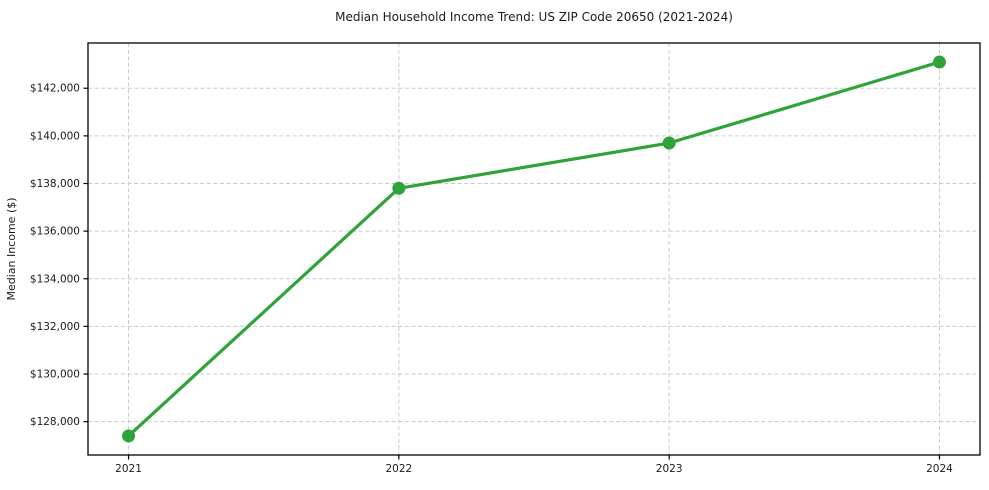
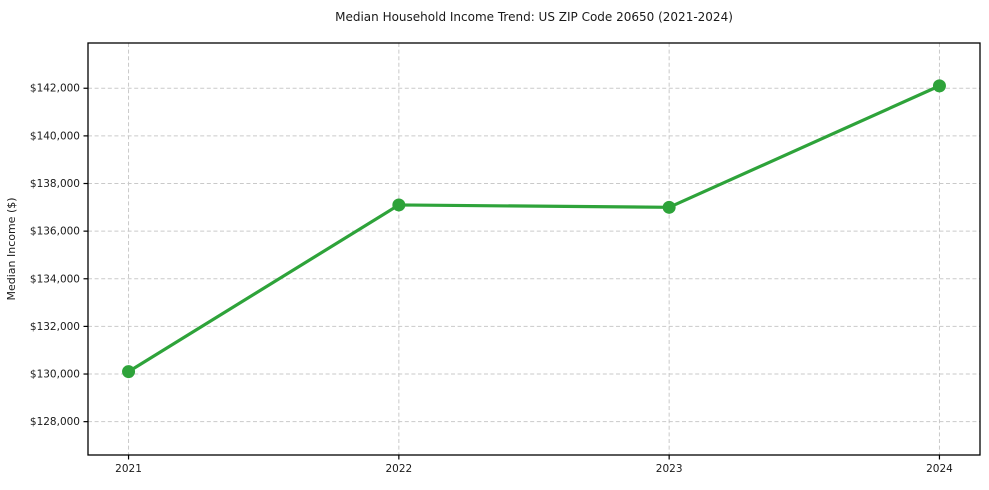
2021: $127400 -> $130100
2022: $137800 -> $137100
2023: $139700 -> $137000
2024: $143100 -> $142100
